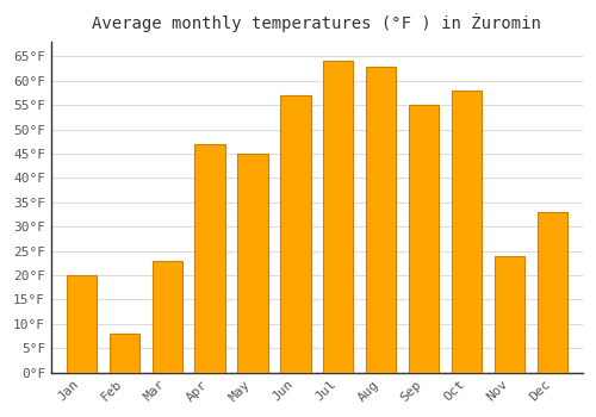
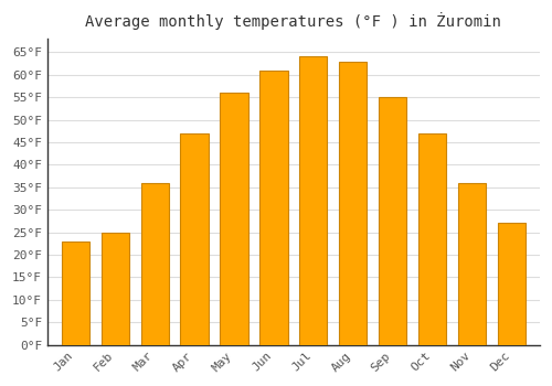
Jan: 20°F -> 23°F
Feb: 8°F -> 25°F
Mar: 23°F -> 36°F
May: 45°F -> 56°F
Jun: 57°F -> 61°F
Oct: 58°F -> 47°F
Nov: 24°F -> 36°F
Dec: 33°F -> 27°F
